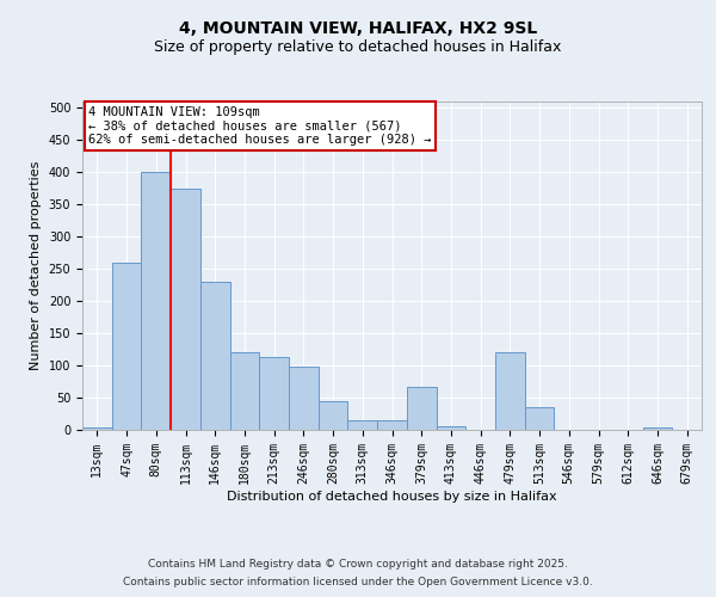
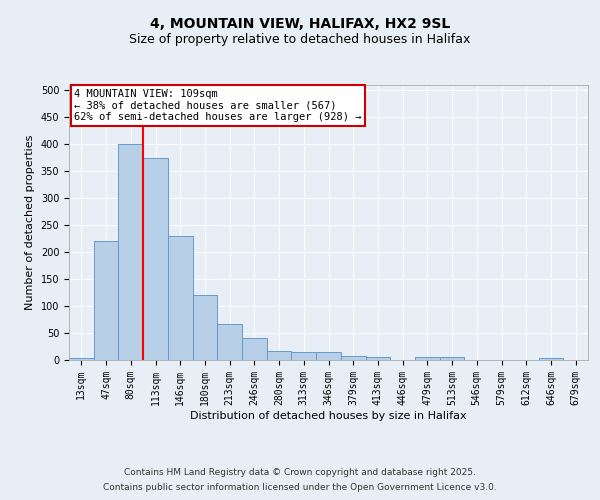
47sqm: 260 -> 220
213sqm: 114 -> 67
246sqm: 98 -> 40
280sqm: 44 -> 17
379sqm: 66 -> 7
479sqm: 120 -> 5
513sqm: 36 -> 5
